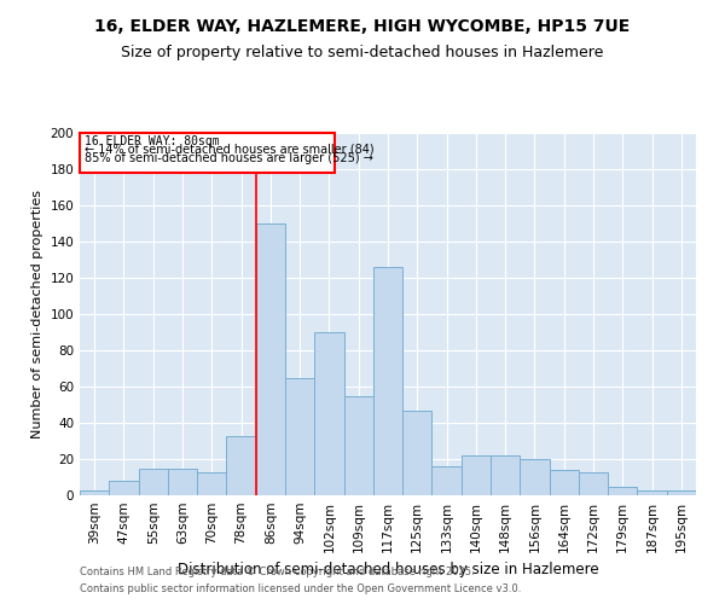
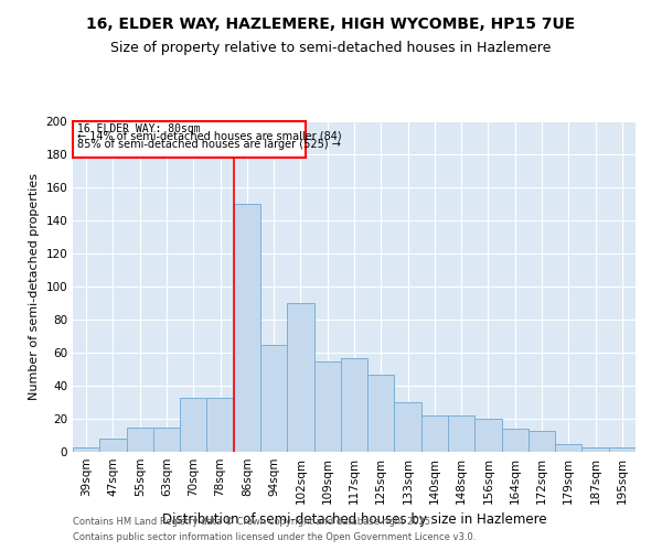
70sqm: 13 -> 33
117sqm: 126 -> 57
133sqm: 16 -> 30
